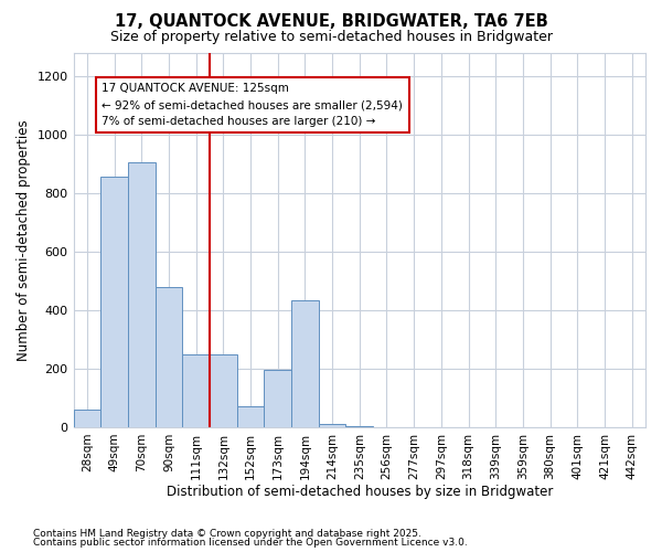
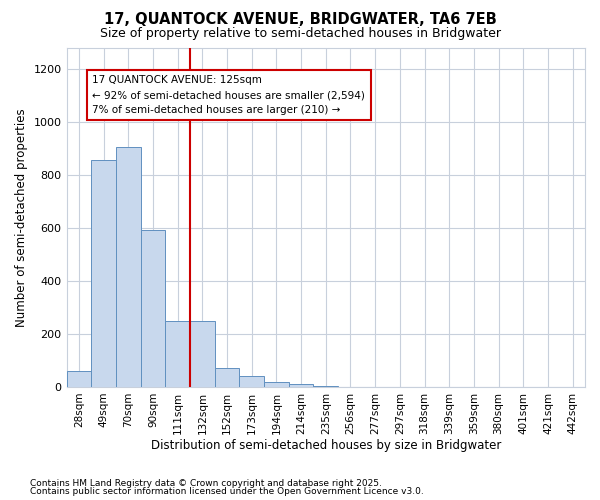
90sqm: 480 -> 590
173sqm: 195 -> 40
194sqm: 435 -> 20
